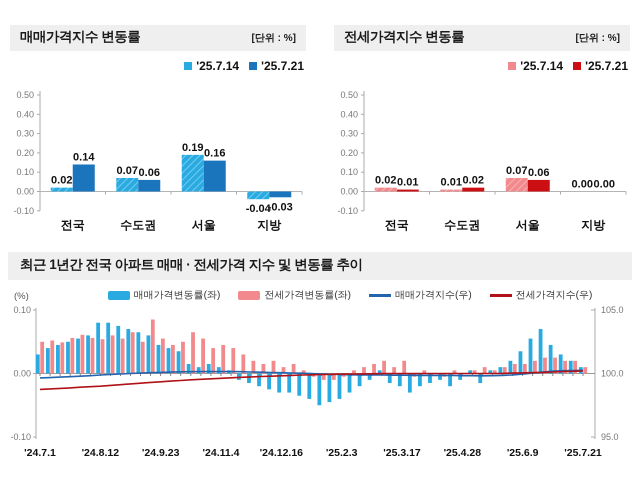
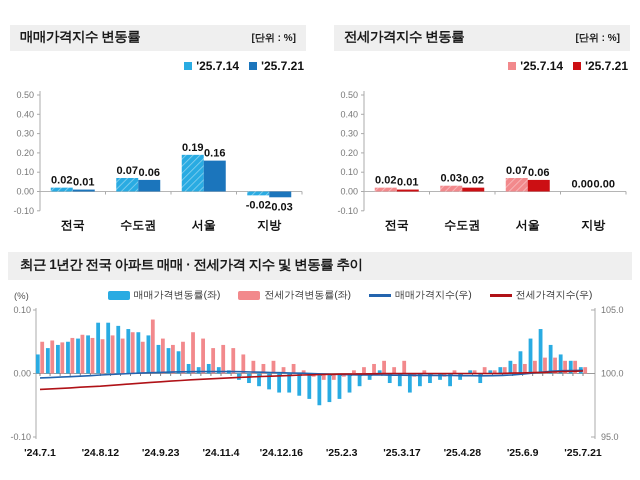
매매가격지수 변동률/'25.7.21/전국: 0.14 -> 0.01
매매가격지수 변동률/'25.7.14/지방: -0.04 -> -0.02
전세가격지수 변동률/'25.7.14/수도권: 0.01 -> 0.03
